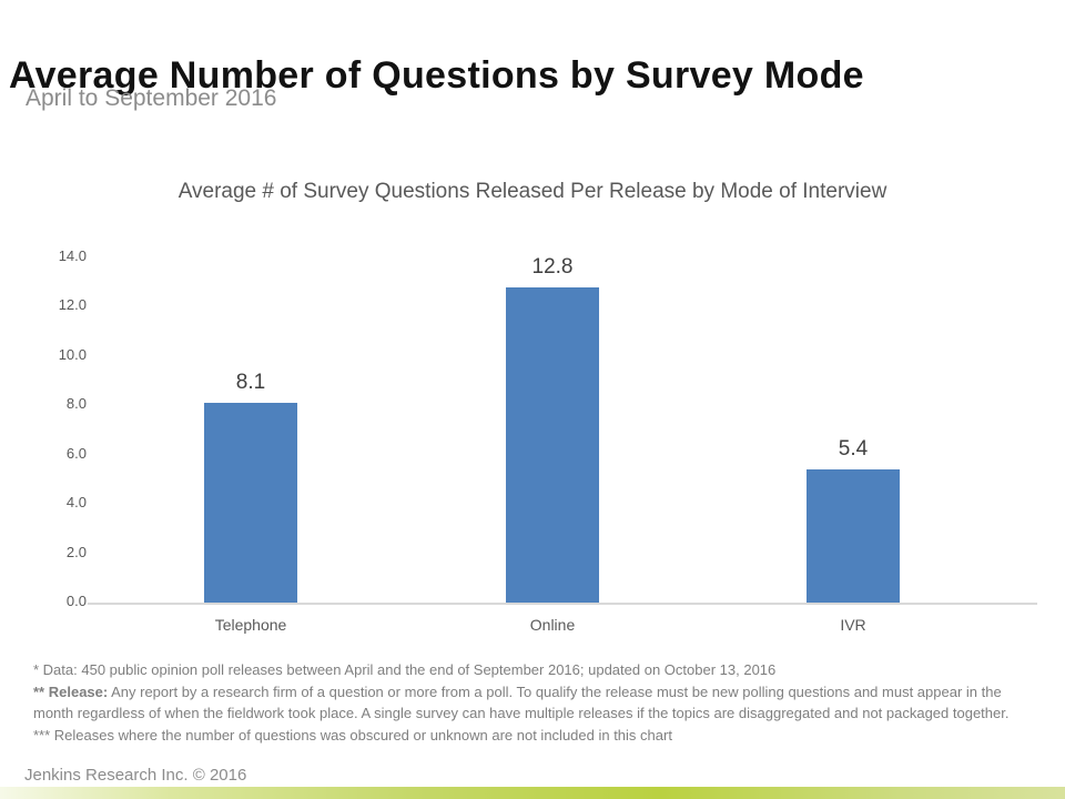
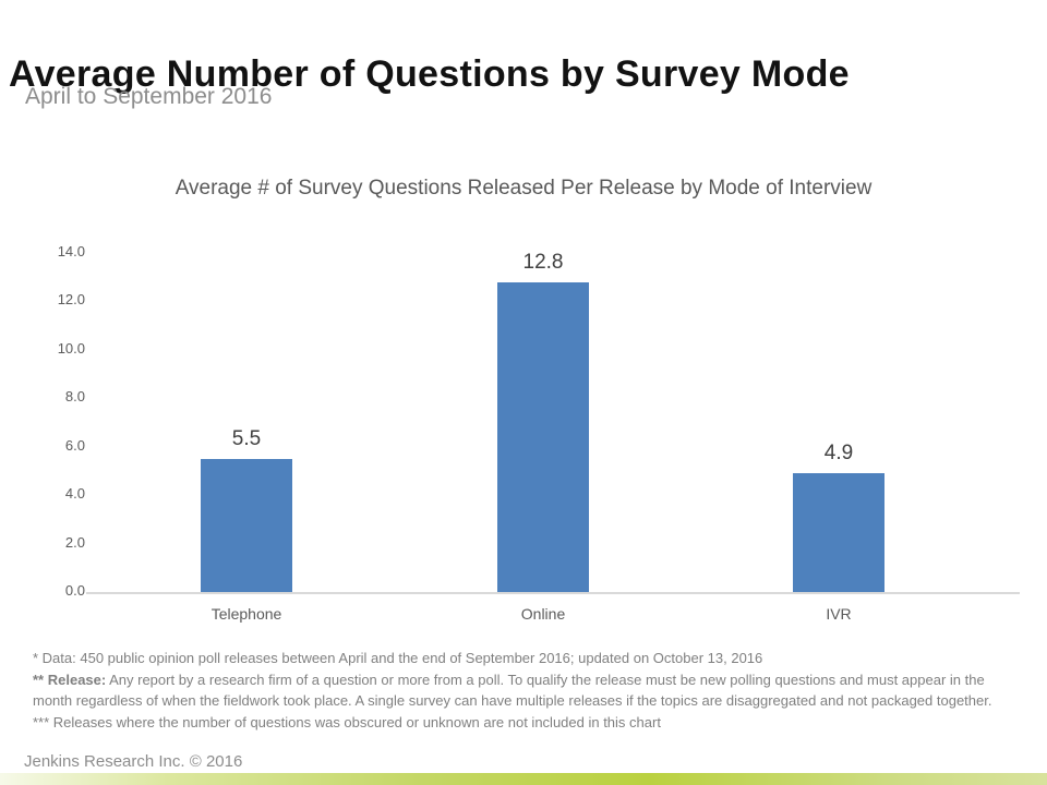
Telephone: 8.1 -> 5.5
IVR: 5.4 -> 4.9
